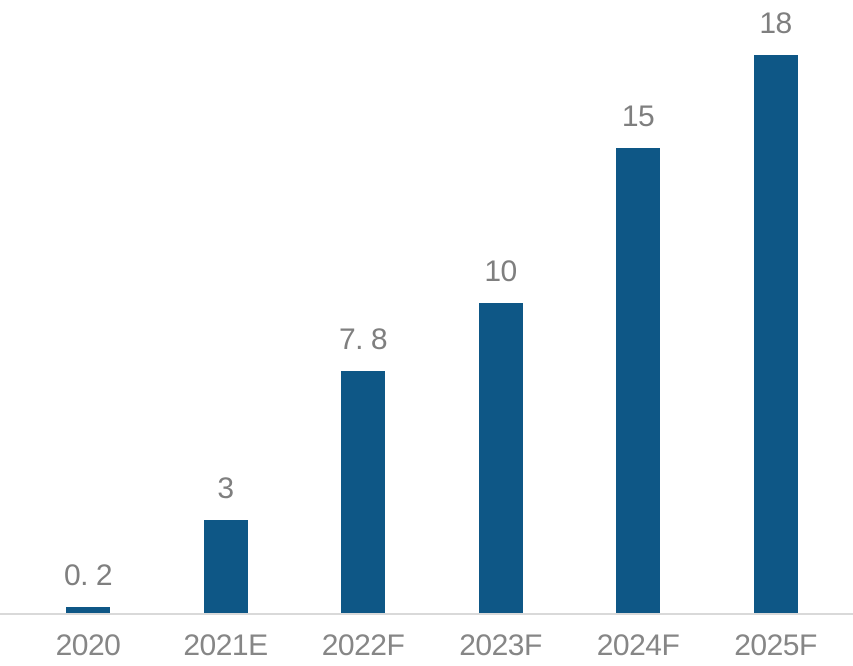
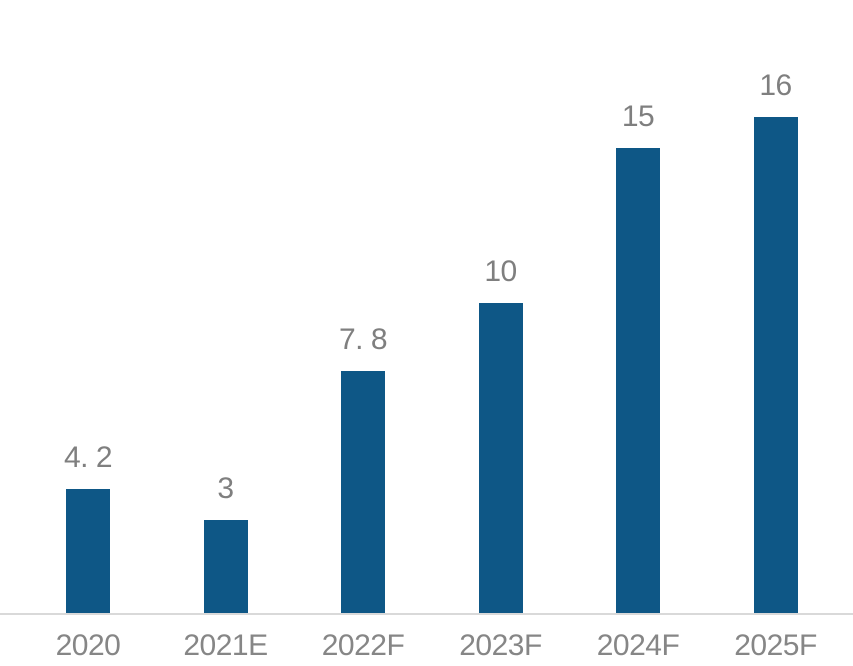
2020: 0 -> 4
2025F: 18 -> 16
